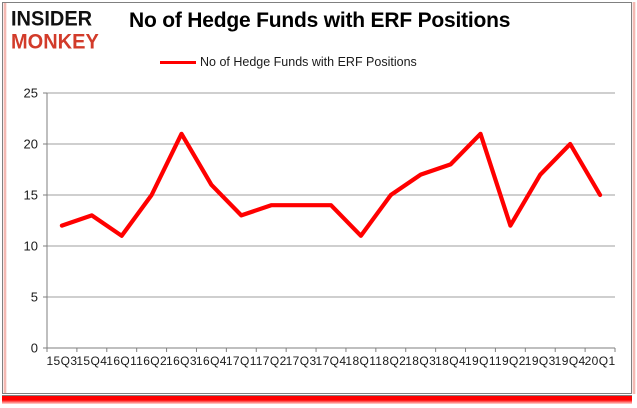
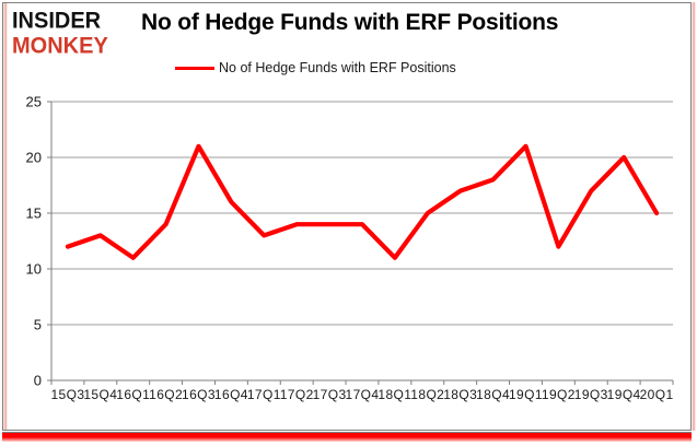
16Q2: 15 -> 14
